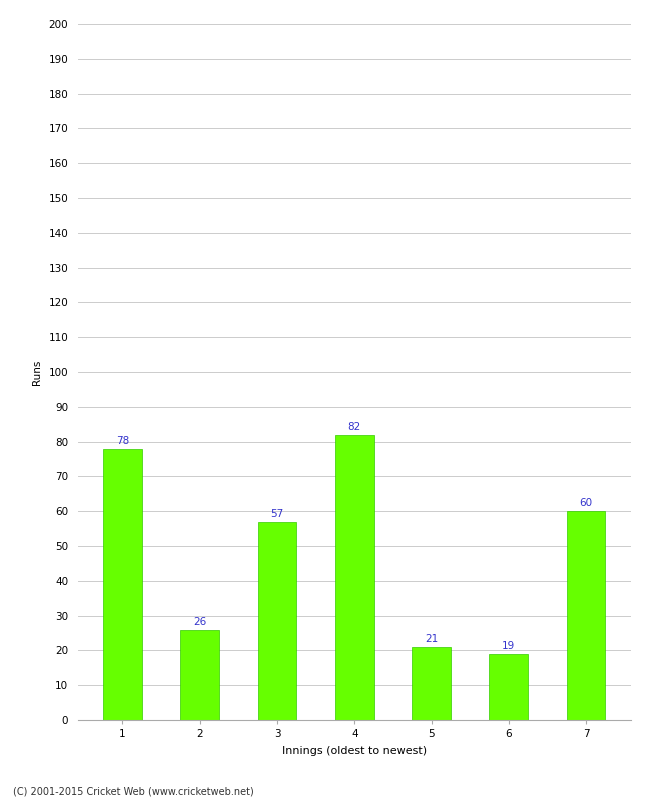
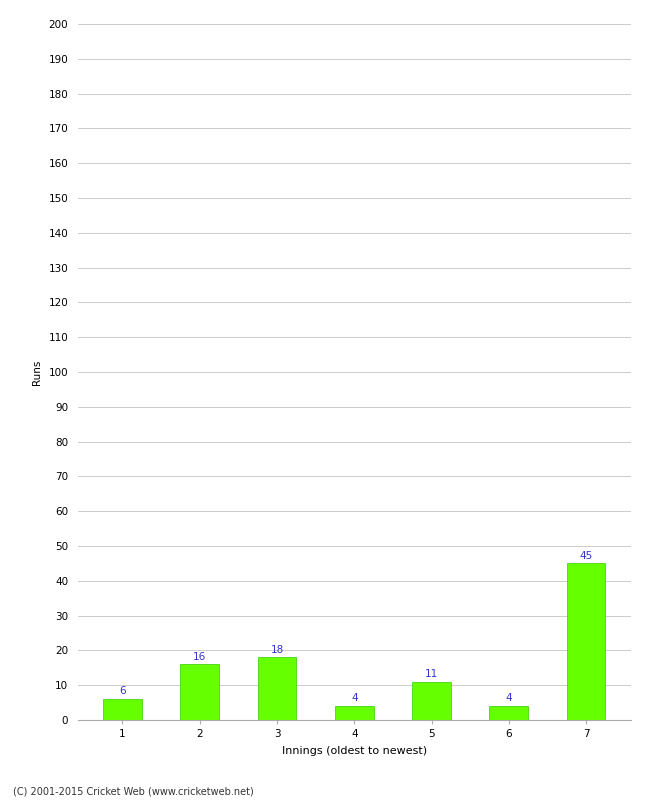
1: 78 -> 6
2: 26 -> 16
3: 57 -> 18
4: 82 -> 4
5: 21 -> 11
6: 19 -> 4
7: 60 -> 45
